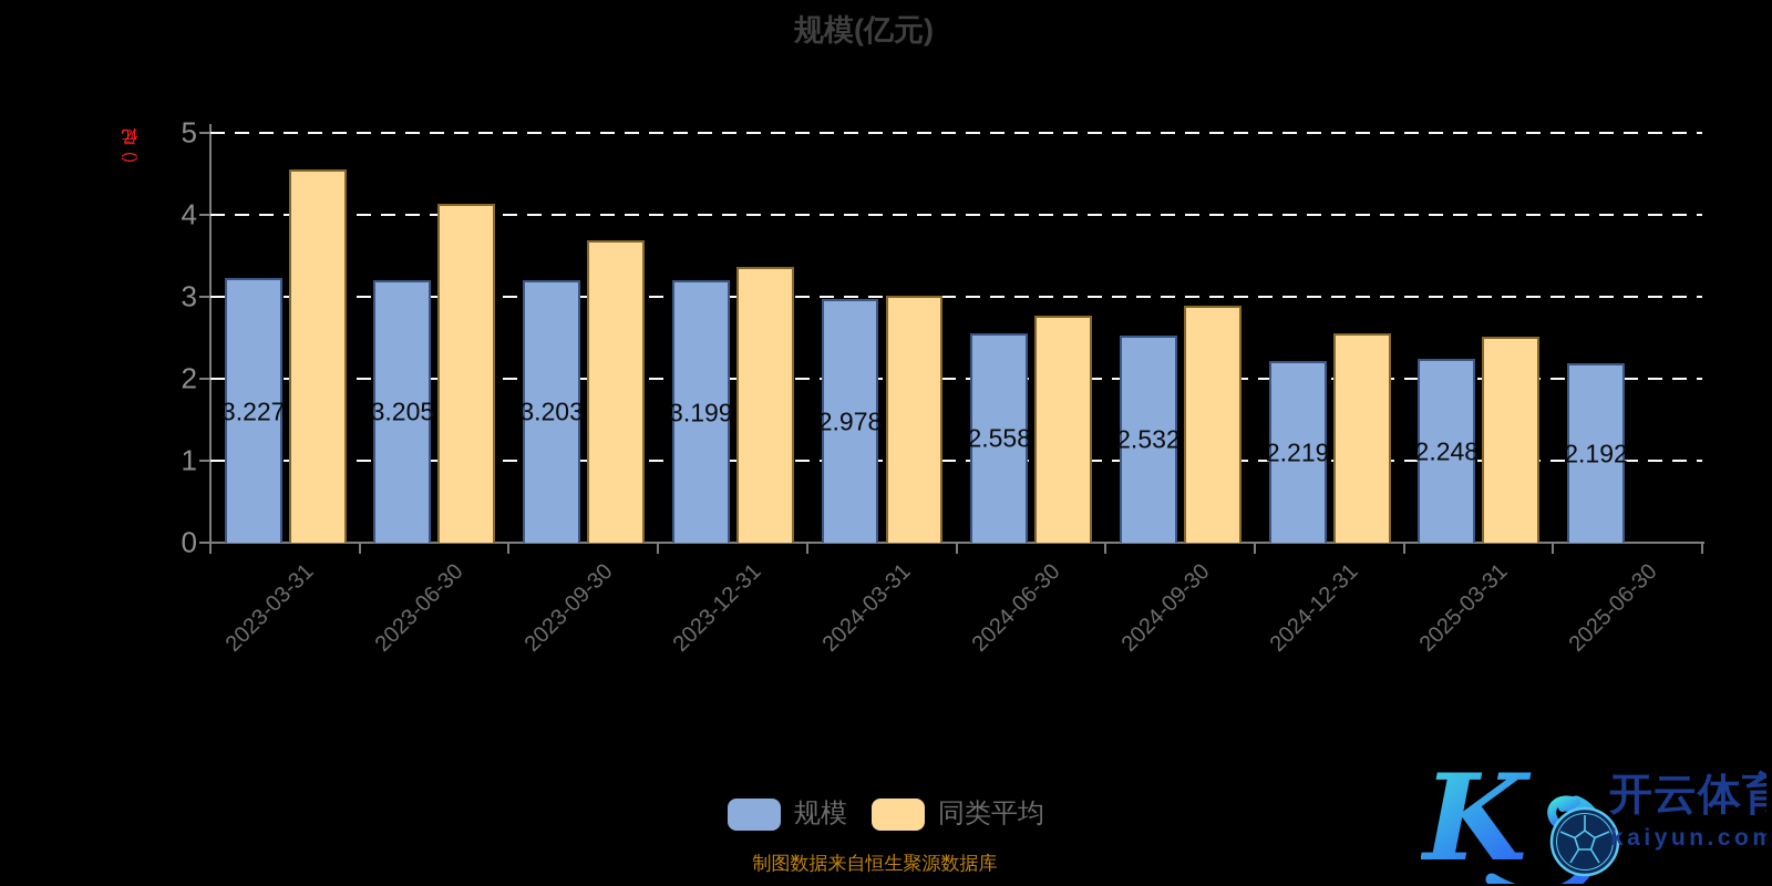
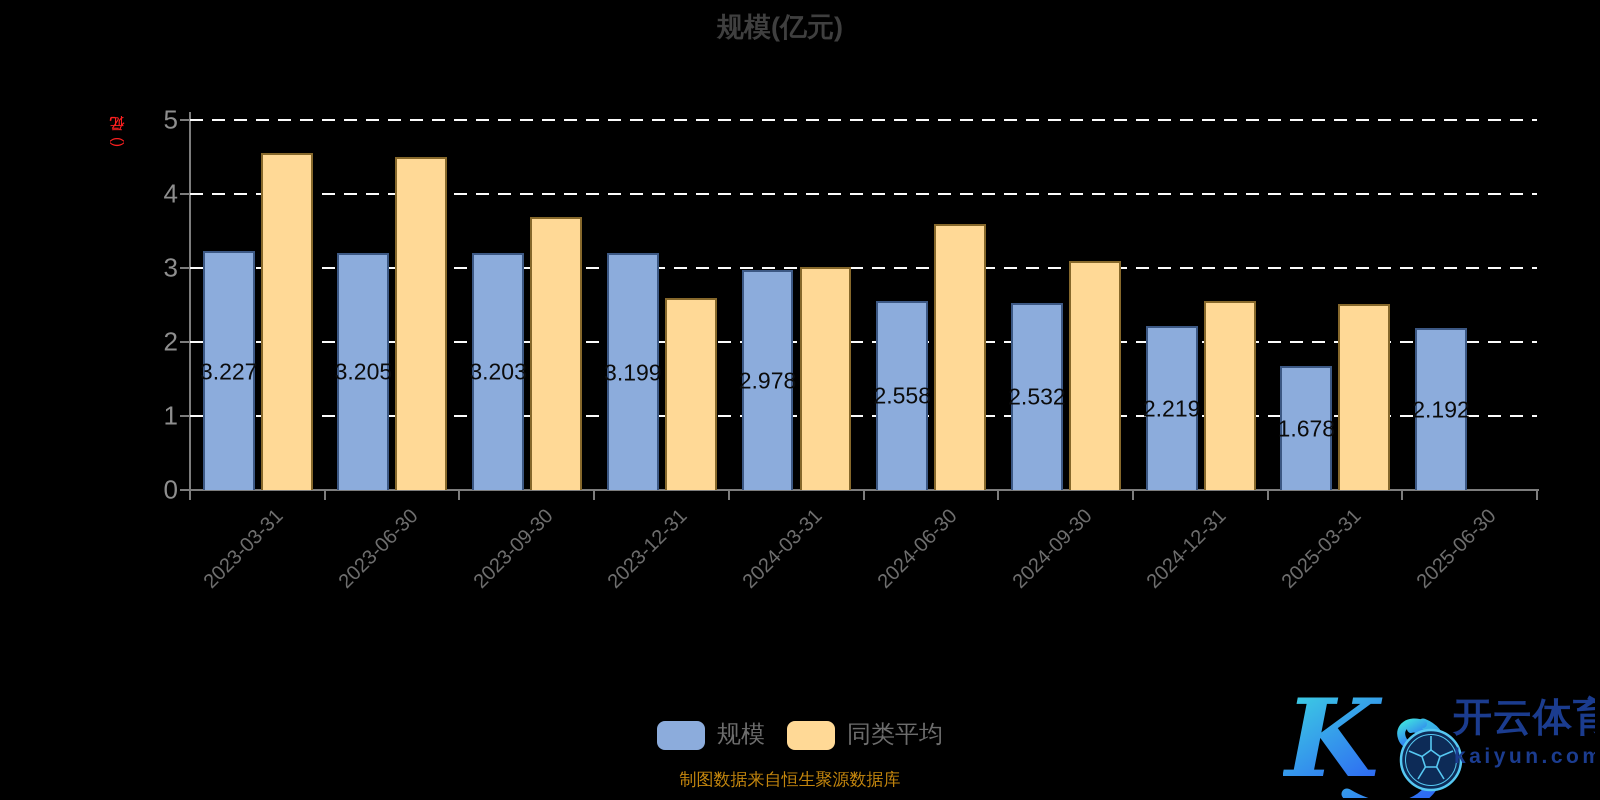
同类平均/2023-06-30: 4.1 -> 4.5
同类平均/2023-12-31: 3.4 -> 2.6
同类平均/2024-06-30: 2.8 -> 3.6
同类平均/2024-09-30: 2.9 -> 3.1
规模/2025-03-31: 2.248 -> 1.678
